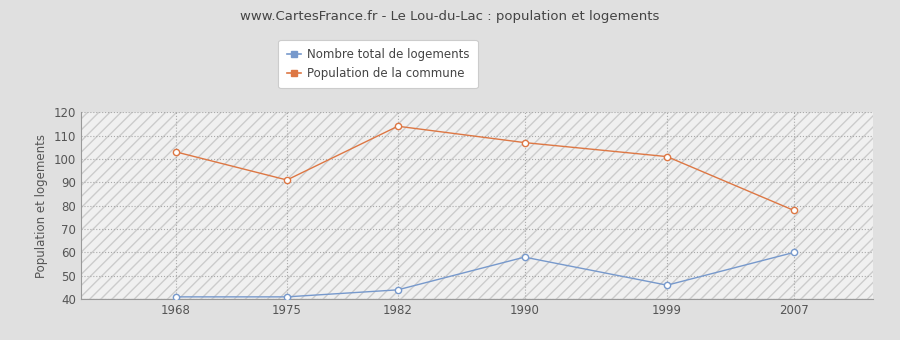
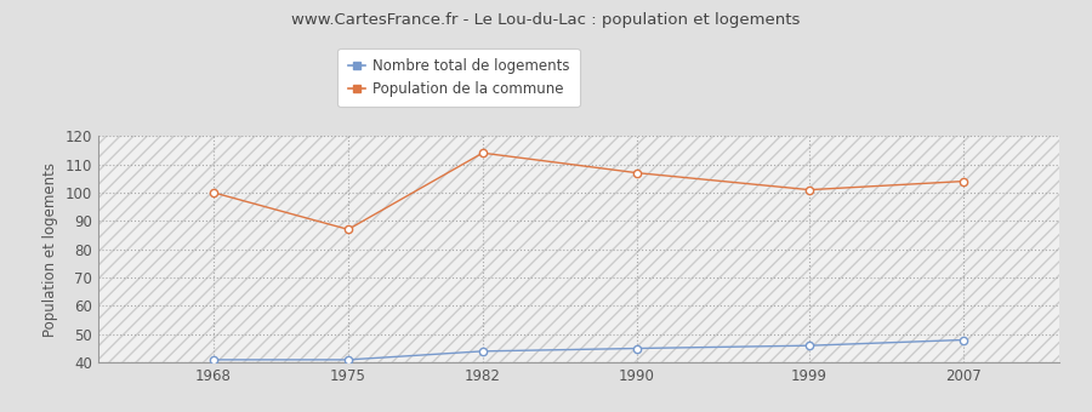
Population de la commune/1968: 103 -> 100
Population de la commune/1975: 91 -> 87
Nombre total de logements/1990: 58 -> 45
Nombre total de logements/2007: 60 -> 48
Population de la commune/2007: 78 -> 104
